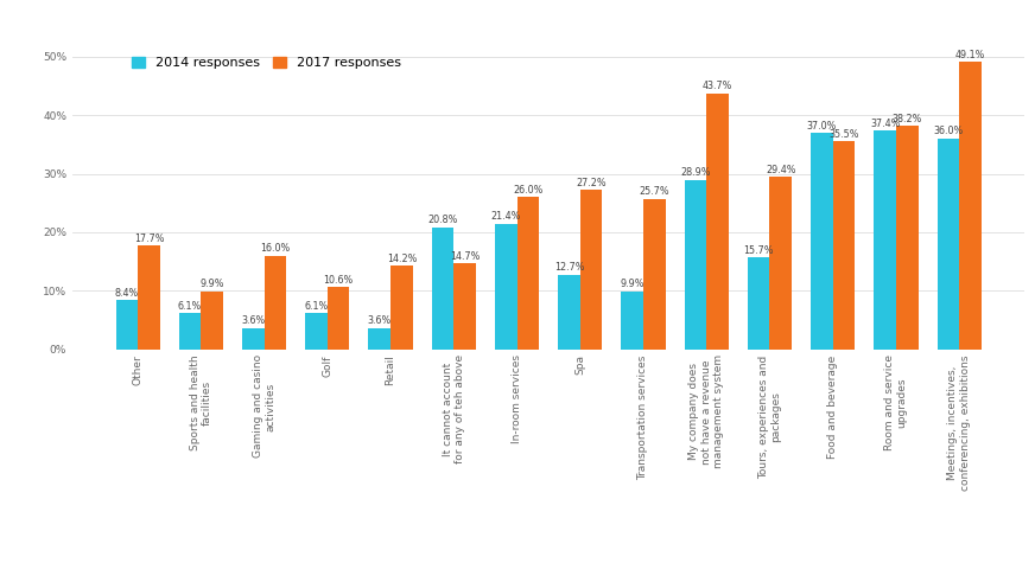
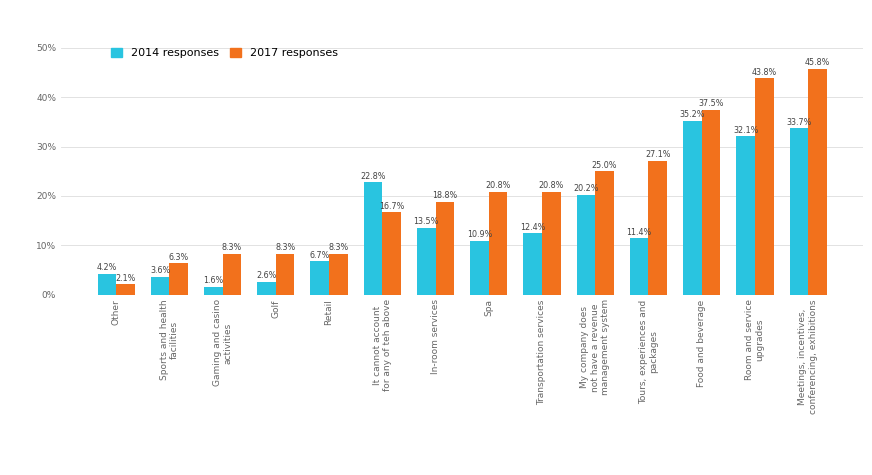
2014 responses/Other: 8.4% -> 4.2%
2017 responses/Other: 17.7% -> 2.1%
2014 responses/Sports and health facilities: 6.1% -> 3.6%
2017 responses/Sports and health facilities: 9.9% -> 6.3%
2014 responses/Gaming and casino activities: 3.6% -> 1.6%
2017 responses/Gaming and casino activities: 16.0% -> 8.3%
2014 responses/Golf: 6.1% -> 2.6%
2017 responses/Golf: 10.6% -> 8.3%
2014 responses/Retail: 3.6% -> 6.7%
2017 responses/Retail: 14.2% -> 8.3%
2014 responses/It cannot account for any of teh above: 20.8% -> 22.8%
2017 responses/It cannot account for any of teh above: 14.7% -> 16.7%
2014 responses/In-room services: 21.4% -> 13.5%
2017 responses/In-room services: 26.0% -> 18.8%
2014 responses/Spa: 12.7% -> 10.9%
2017 responses/Spa: 27.2% -> 20.8%
2014 responses/Transportation services: 9.9% -> 12.4%
2017 responses/Transportation services: 25.7% -> 20.8%
2014 responses/My company does not have a revenue management system: 28.9% -> 20.2%
2017 responses/My company does not have a revenue management system: 43.7% -> 25.0%
2014 responses/Tours, experiences and packages: 15.7% -> 11.4%
2017 responses/Tours, experiences and packages: 29.4% -> 27.1%
2014 responses/Food and beverage: 37.0% -> 35.2%
2017 responses/Food and beverage: 35.5% -> 37.5%
2014 responses/Room and service upgrades: 37.4% -> 32.1%
2017 responses/Room and service upgrades: 38.2% -> 43.8%
2014 responses/Meetings, incentives, conferencing, exhibitions: 36.0% -> 33.7%
2017 responses/Meetings, incentives, conferencing, exhibitions: 49.1% -> 45.8%
